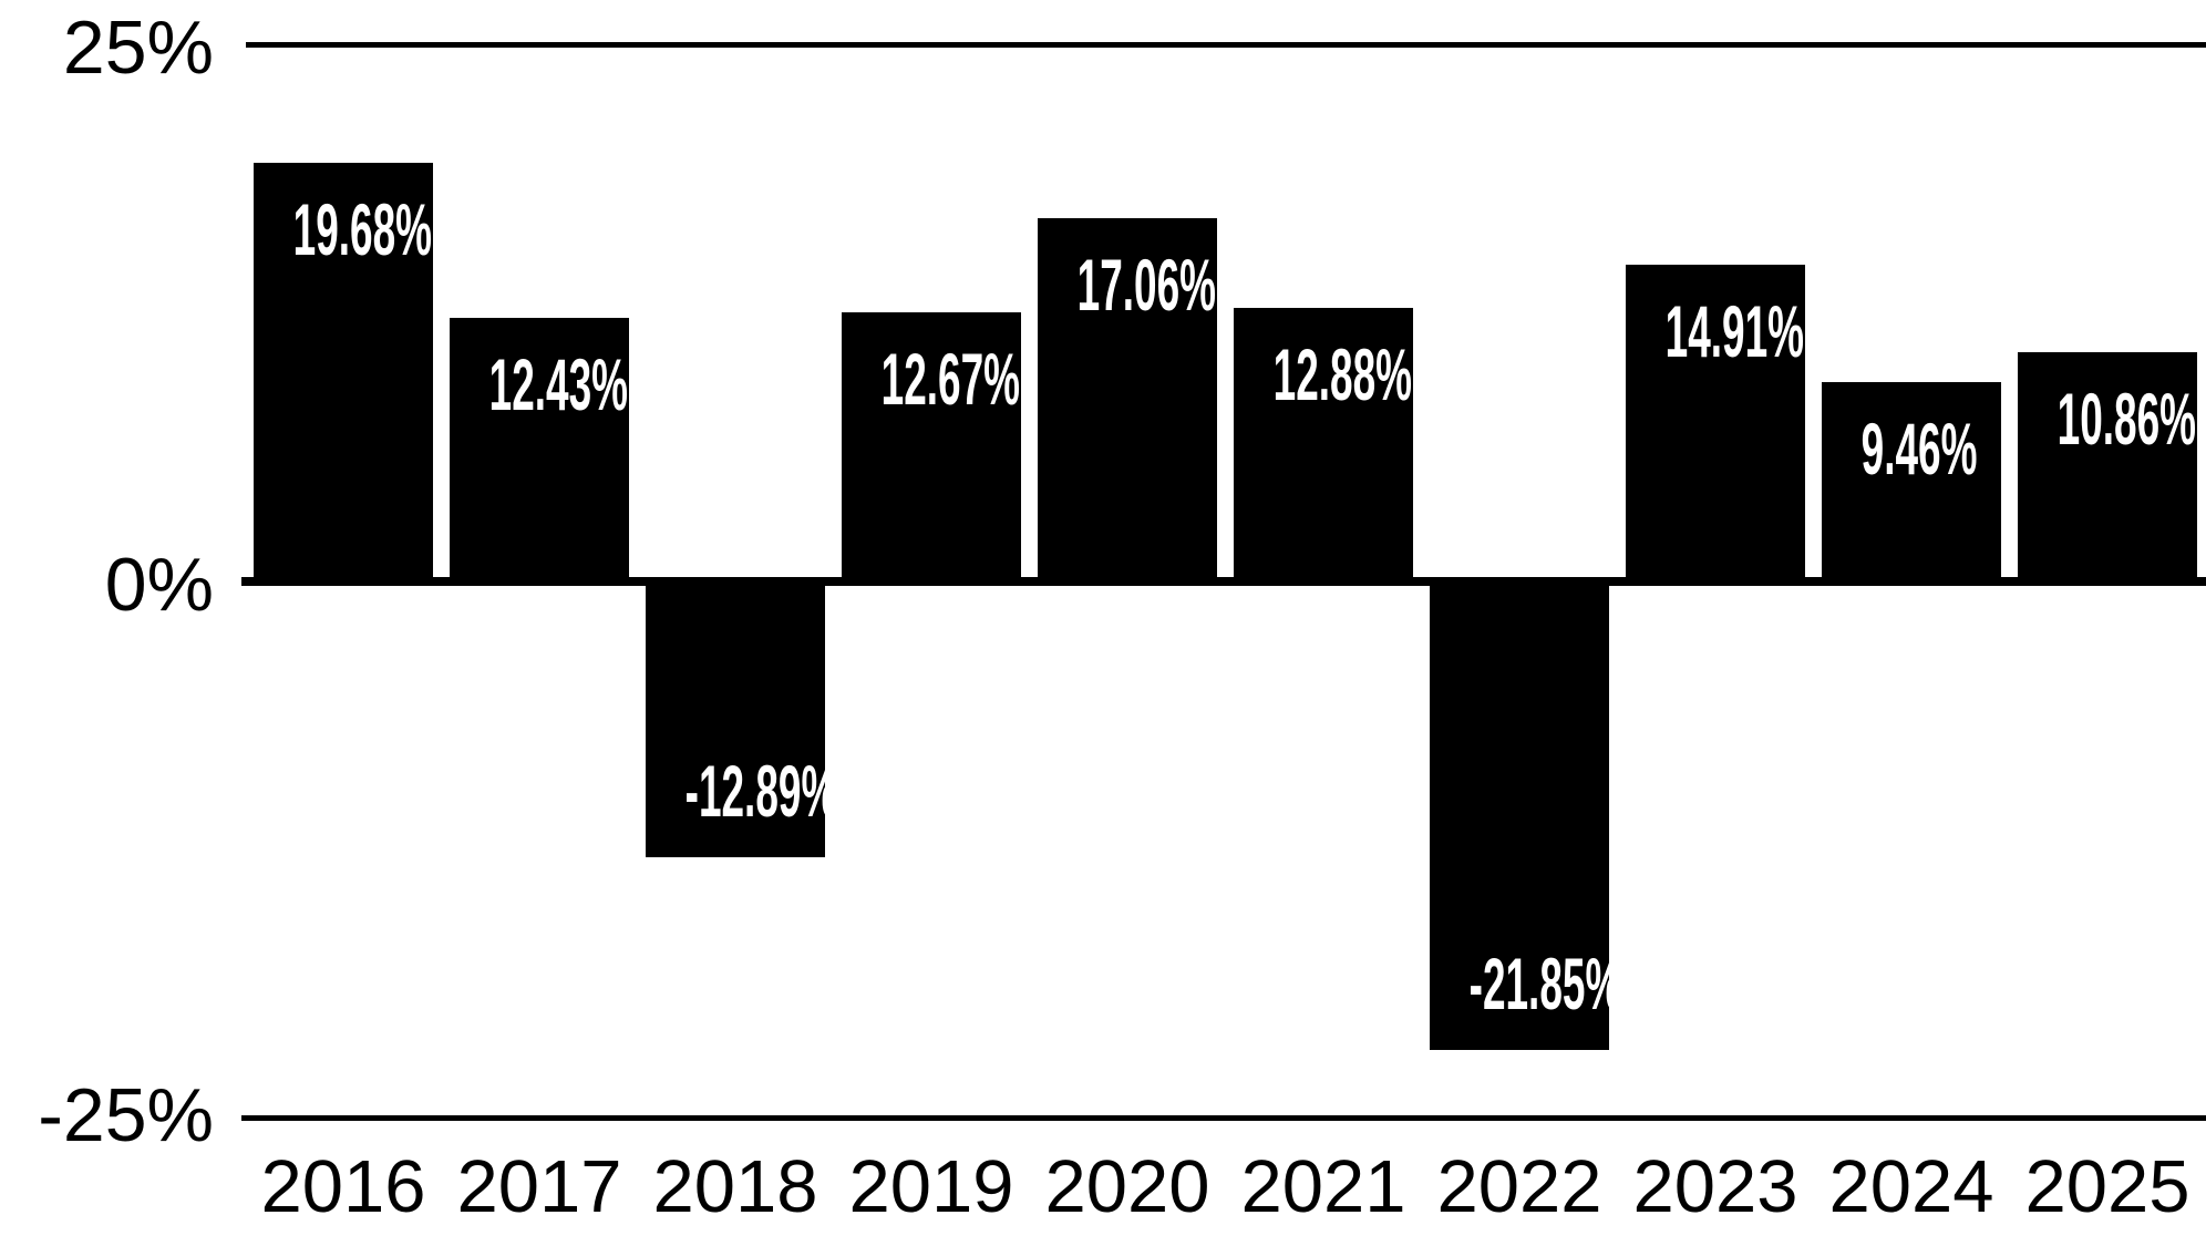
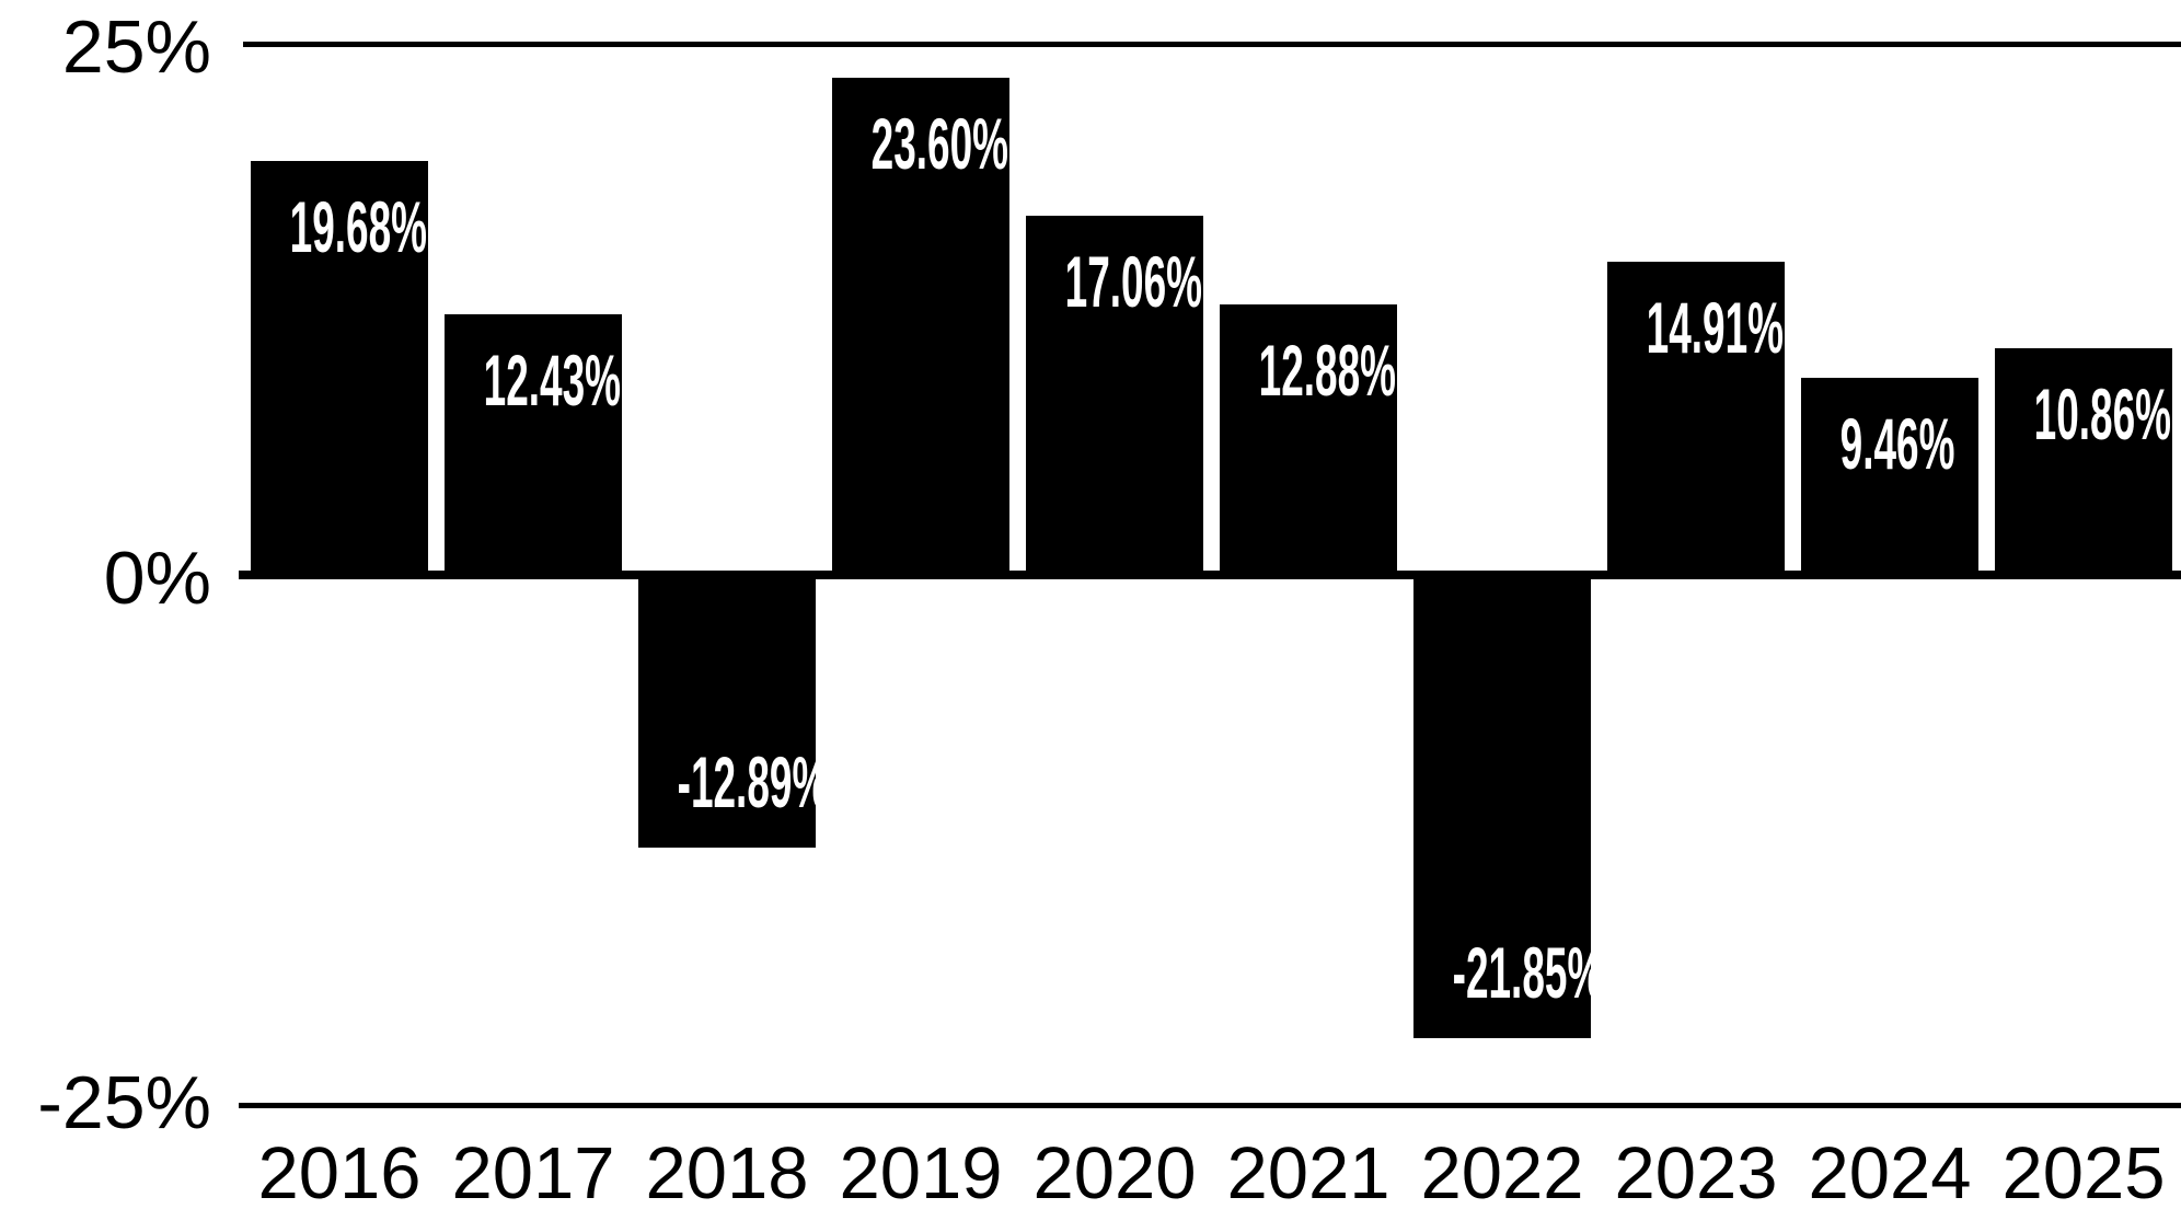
2019: 12.67% -> 23.60%
